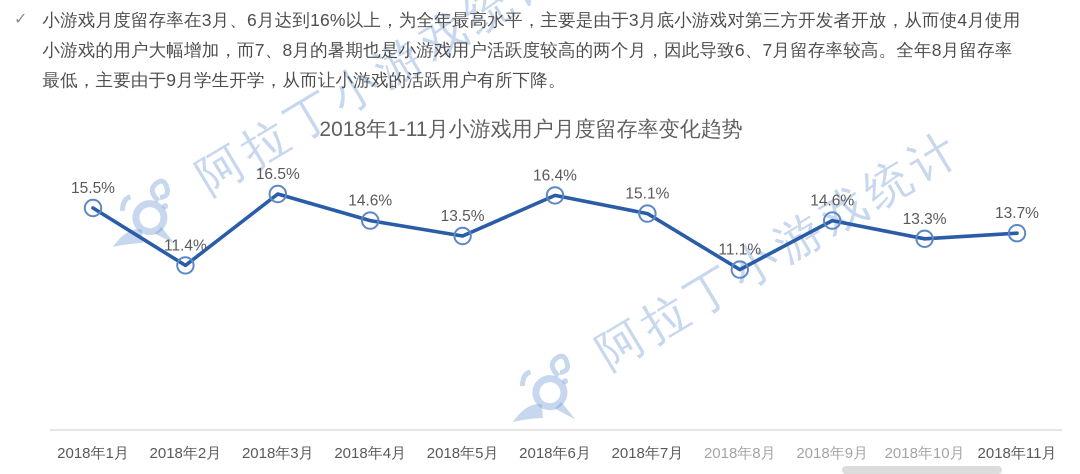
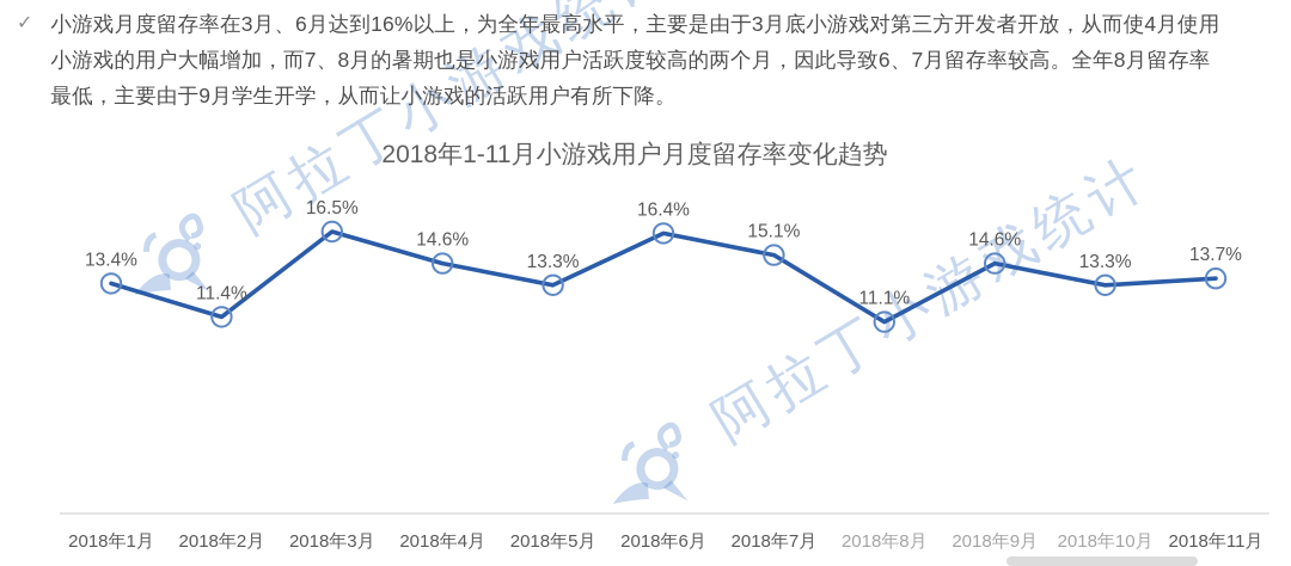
2018年1月: 15.5% -> 13.4%
2018年5月: 13.5% -> 13.3%
